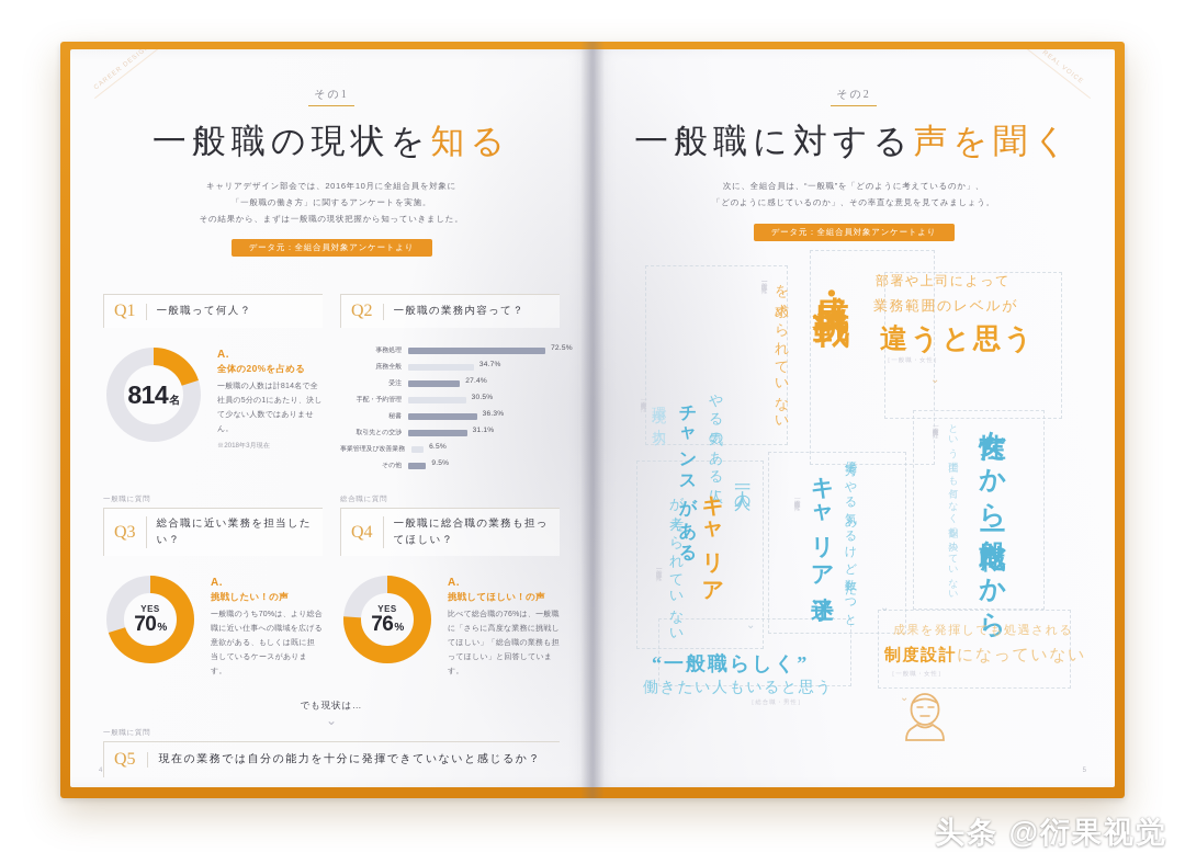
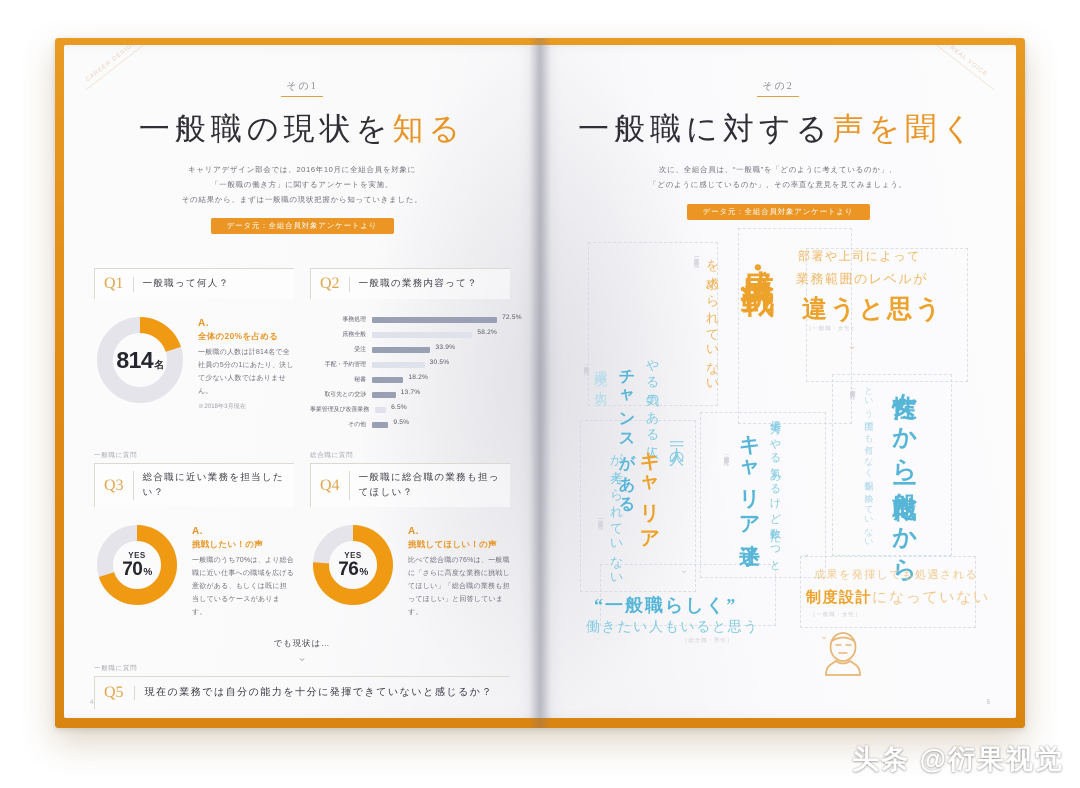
庶務全般: 34.7% -> 58.2%
受注: 27.4% -> 33.9%
秘書: 36.3% -> 18.2%
取引先との交渉: 31.1% -> 13.7%
